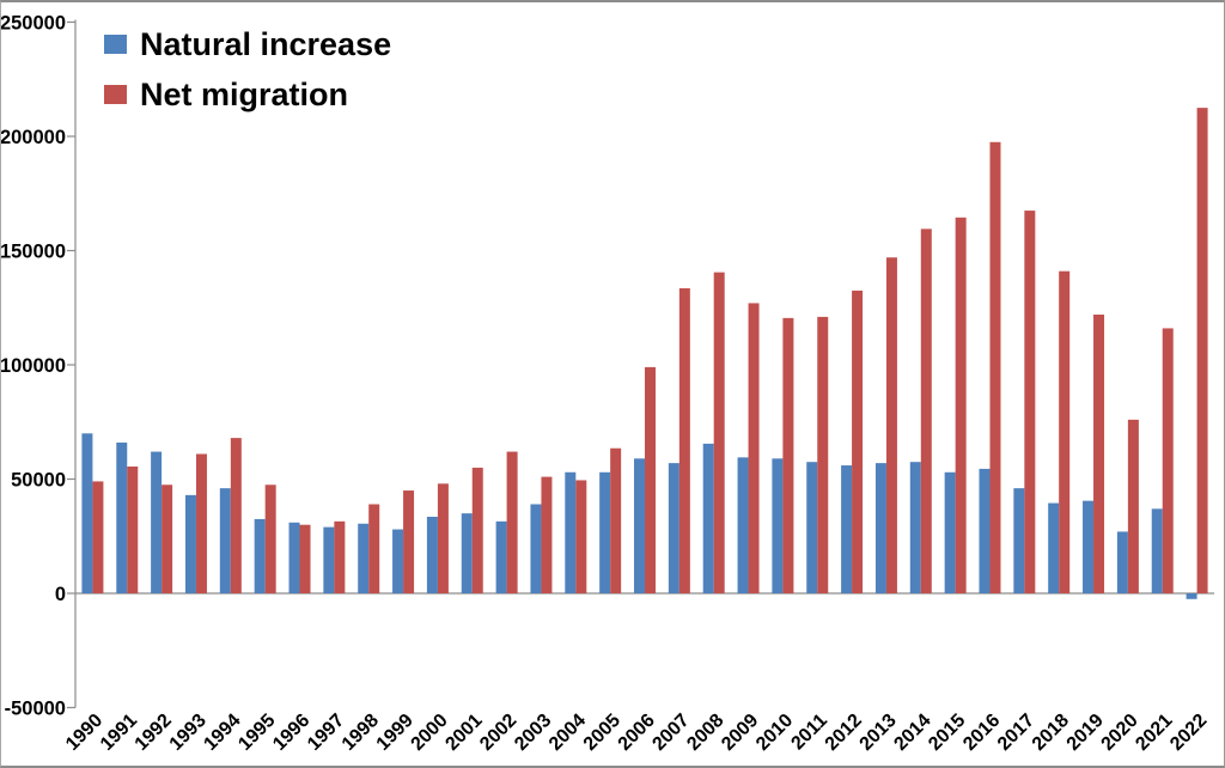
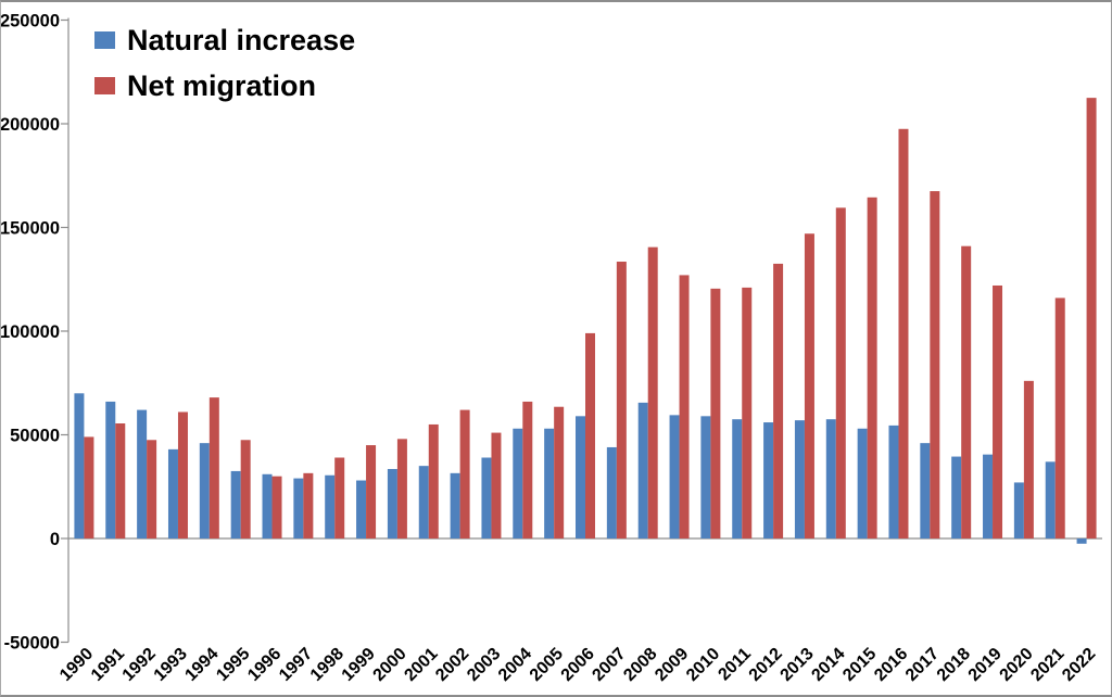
Net migration/2004: 50000 -> 66000
Natural increase/2007: 57000 -> 44000
